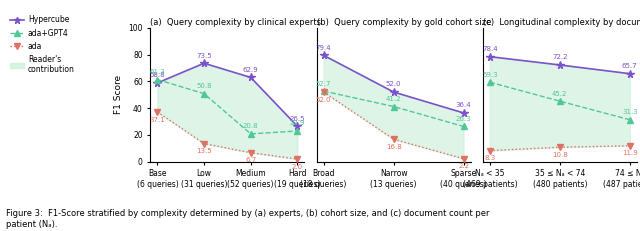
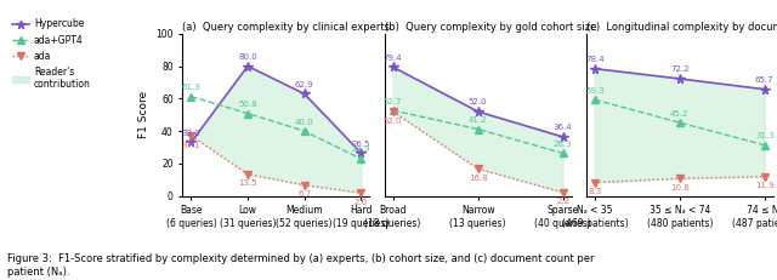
(a) Query complexity by clinical experts/Hypercube/Base (6 queries): 59 -> 33
(a) Query complexity by clinical experts/Hypercube/Low (31 queries): 74 -> 80
(a) Query complexity by clinical experts/ada+GPT4/Medium (52 queries): 21 -> 40
